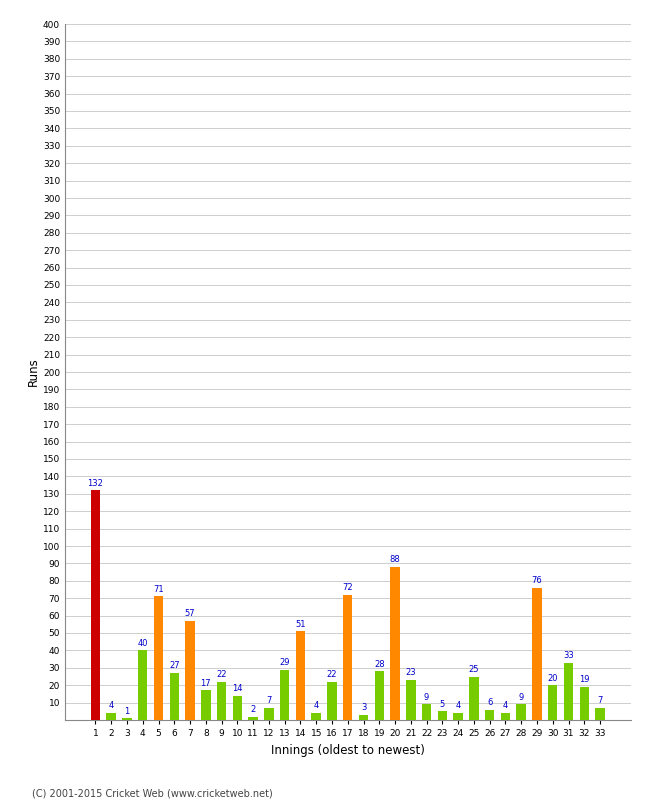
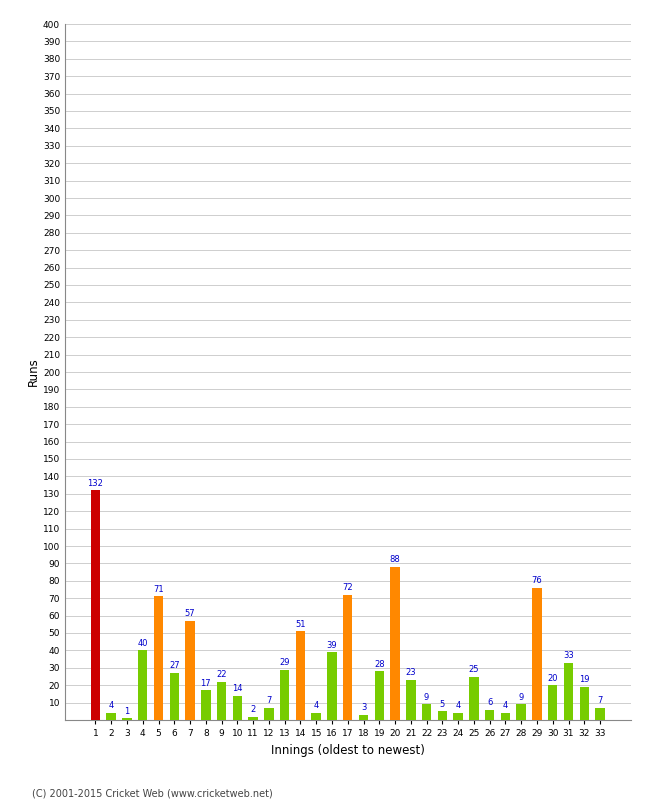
16: 22 -> 39
